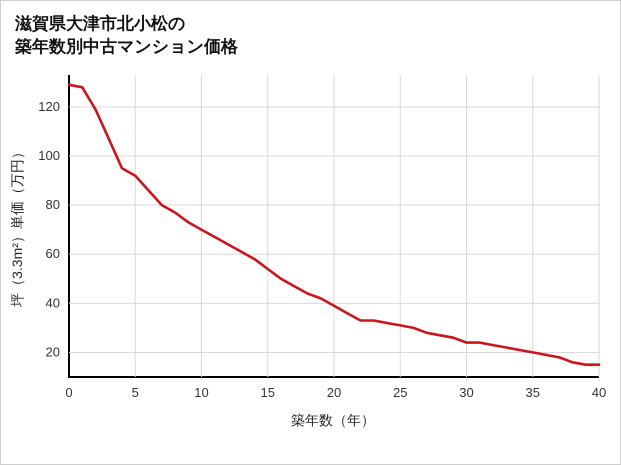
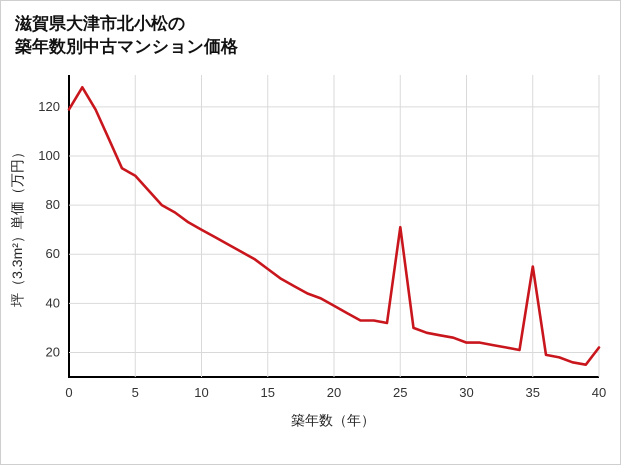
0: 129 -> 119
25: 31 -> 71
35: 20 -> 55
40: 15 -> 22
